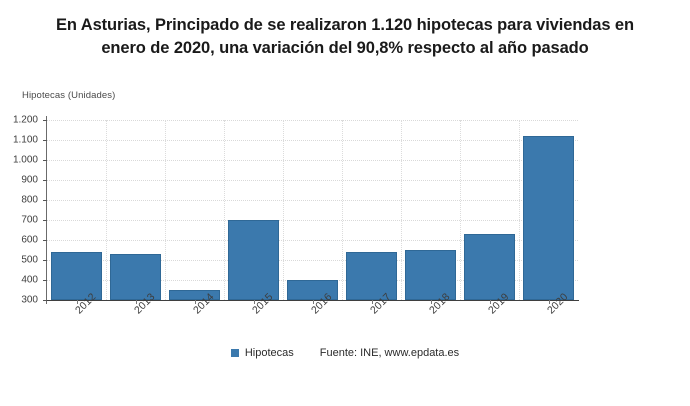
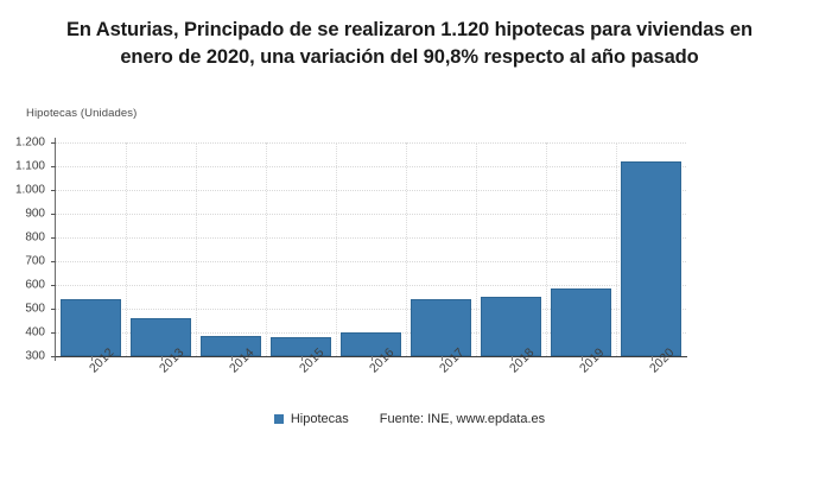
2013: 530 -> 460
2014: 350 -> 380
2015: 700 -> 380
2019: 630 -> 590
